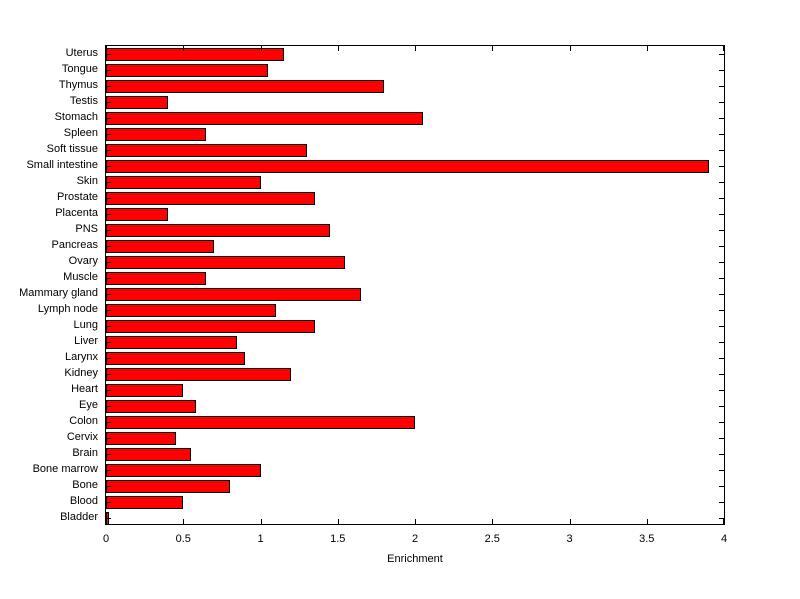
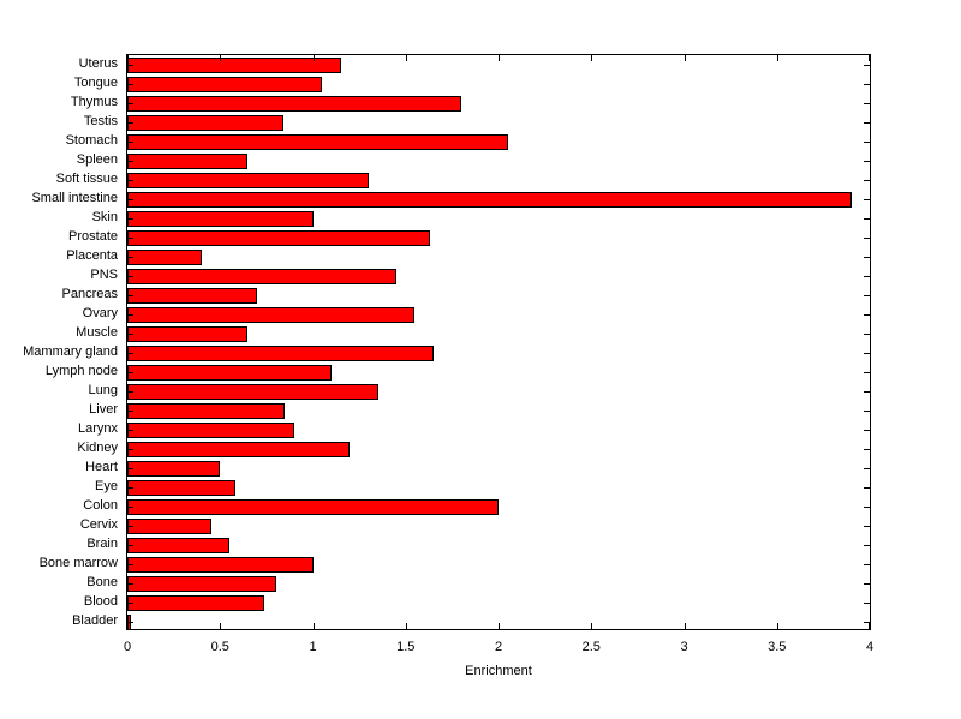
Testis: 0.40 -> 0.84
Prostate: 1.35 -> 1.63
Blood: 0.50 -> 0.74
